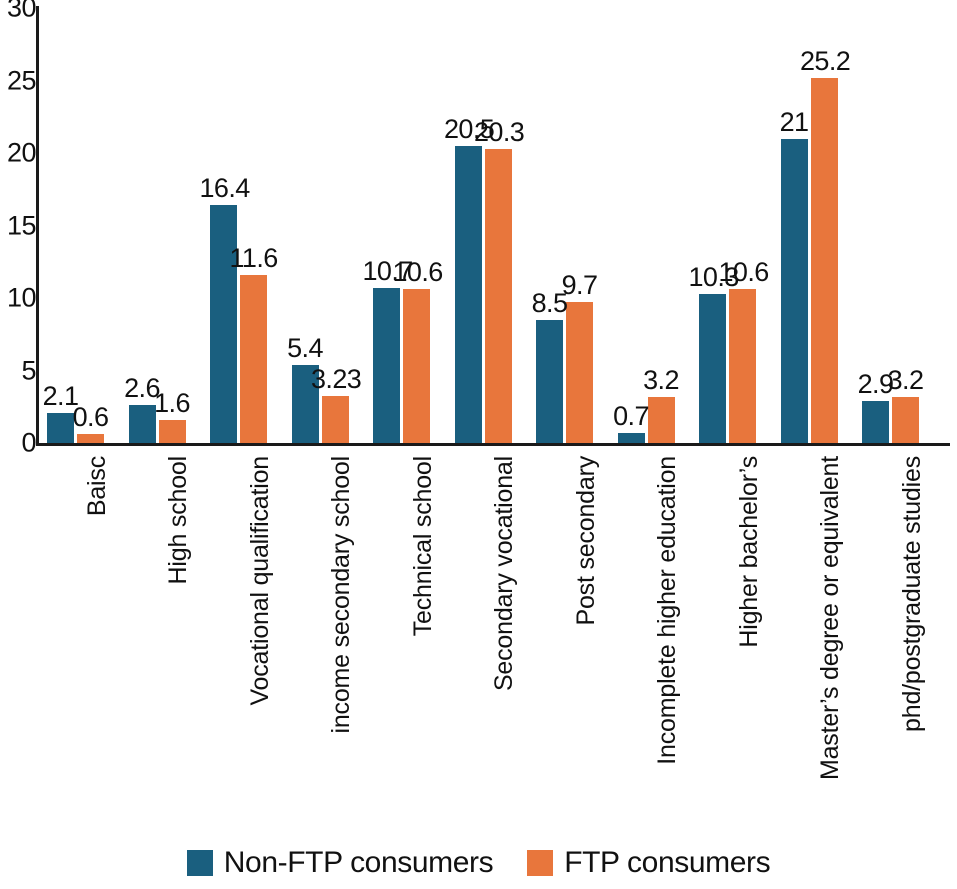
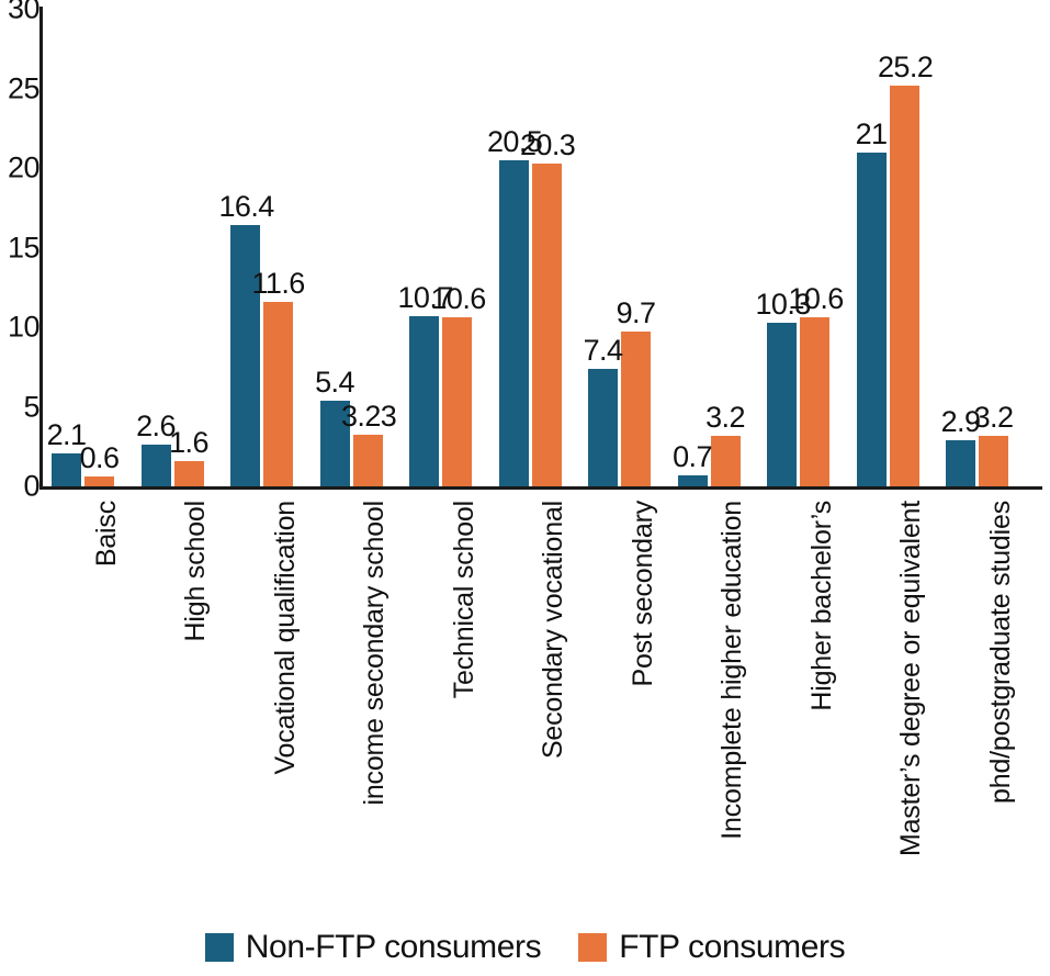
Non-FTP consumers/Post secondary: 8.5 -> 7.4
